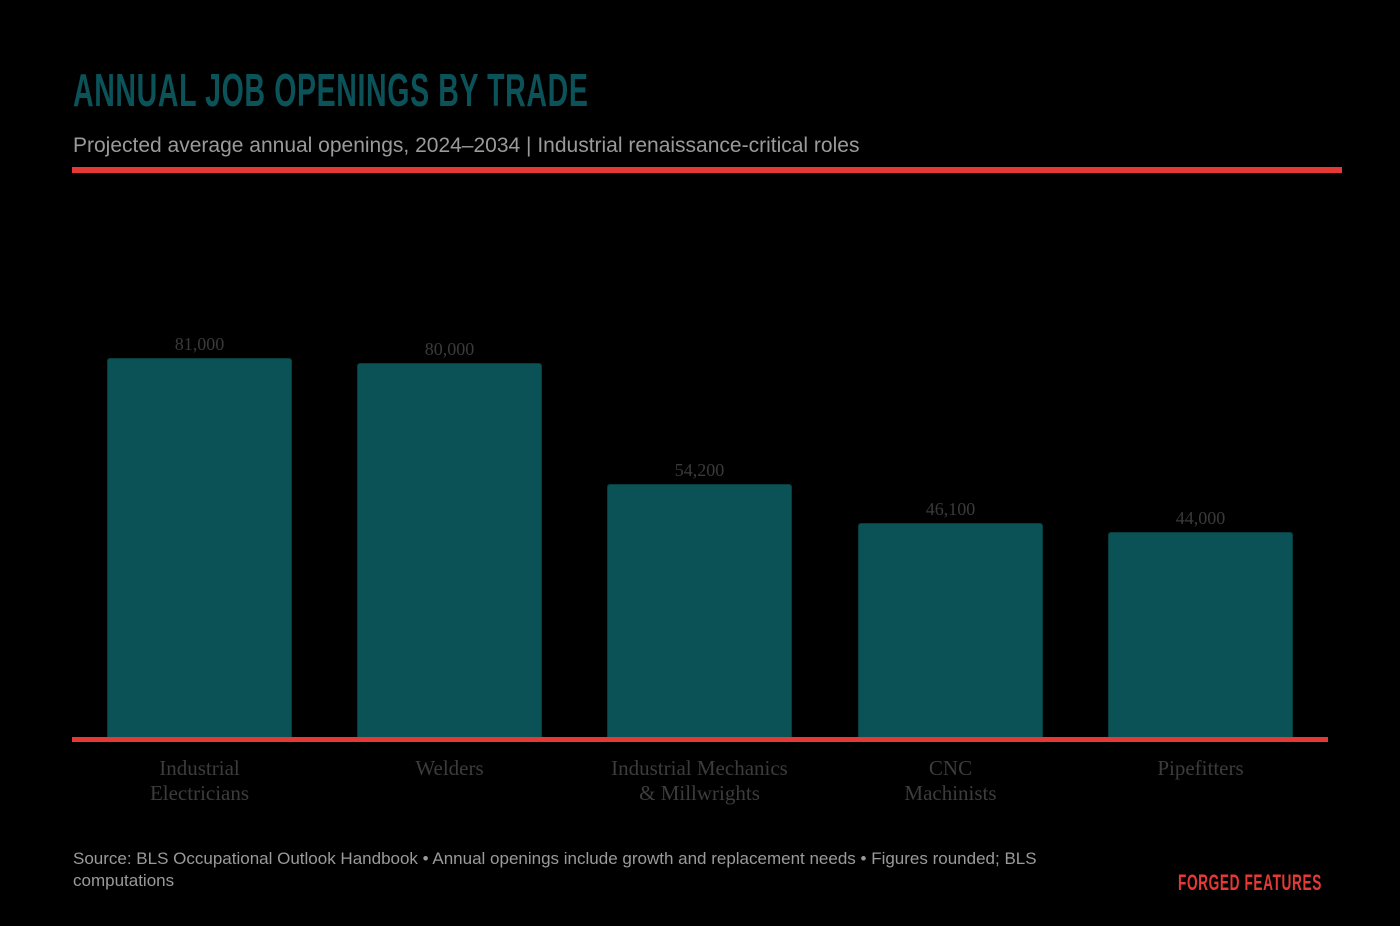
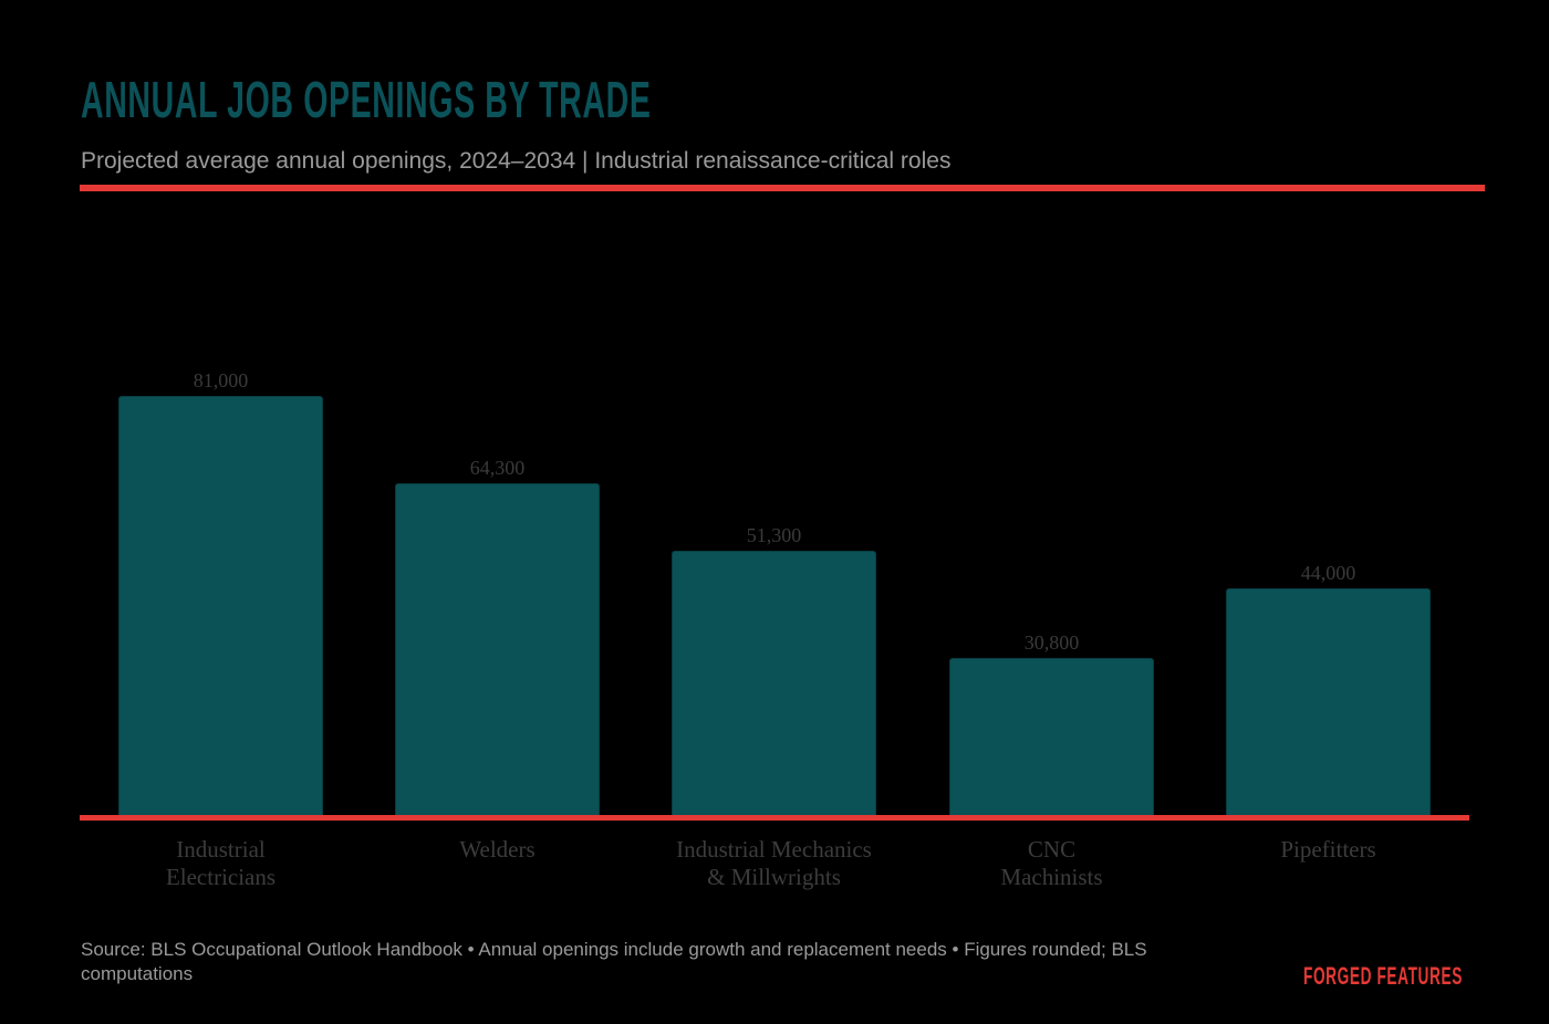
Welders: 80,000 -> 64,300
Industrial Mechanics & Millwrights: 54,200 -> 51,300
CNC Machinists: 46,100 -> 30,800
